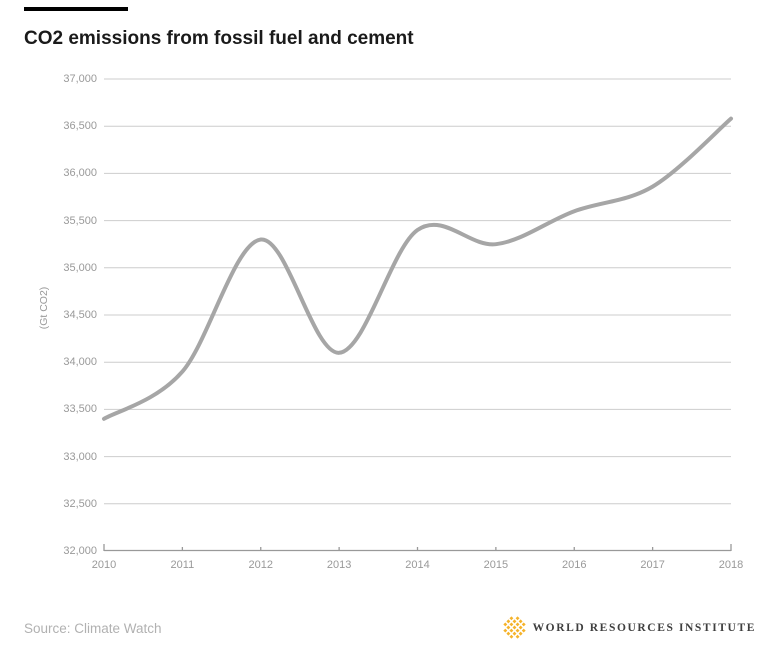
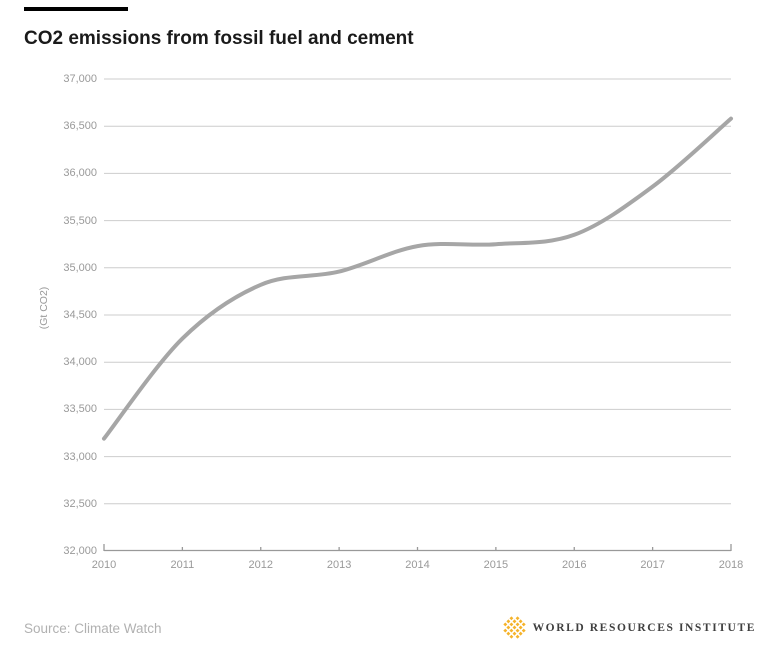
2010: 33400 -> 33200
2011: 33900 -> 34200
2012: 35300 -> 34800
2013: 34100 -> 35000
2014: 35400 -> 35200
2016: 35600 -> 35400
